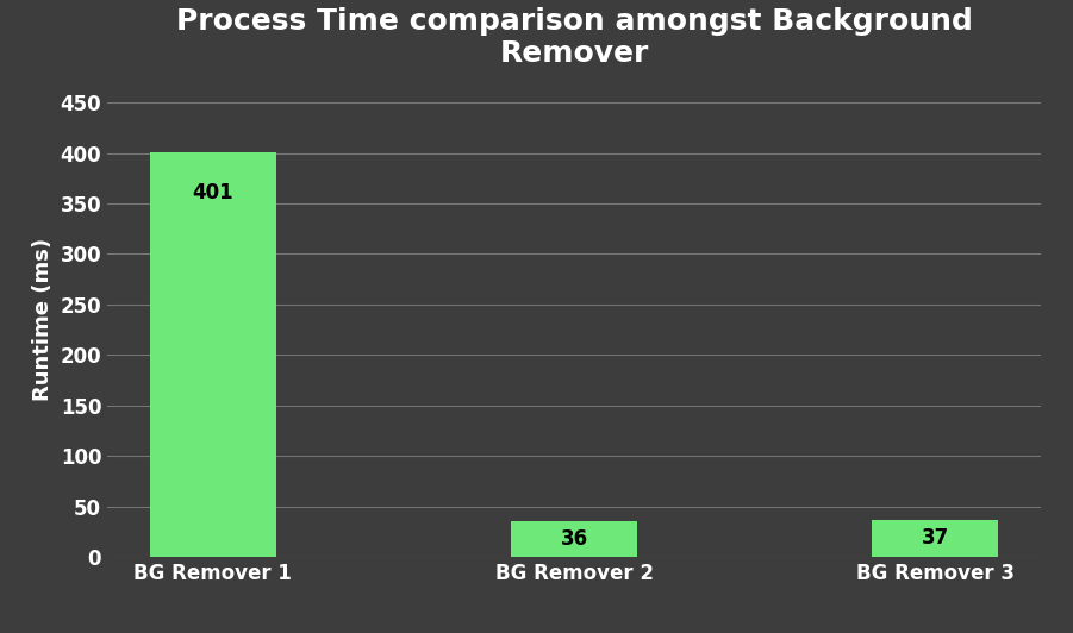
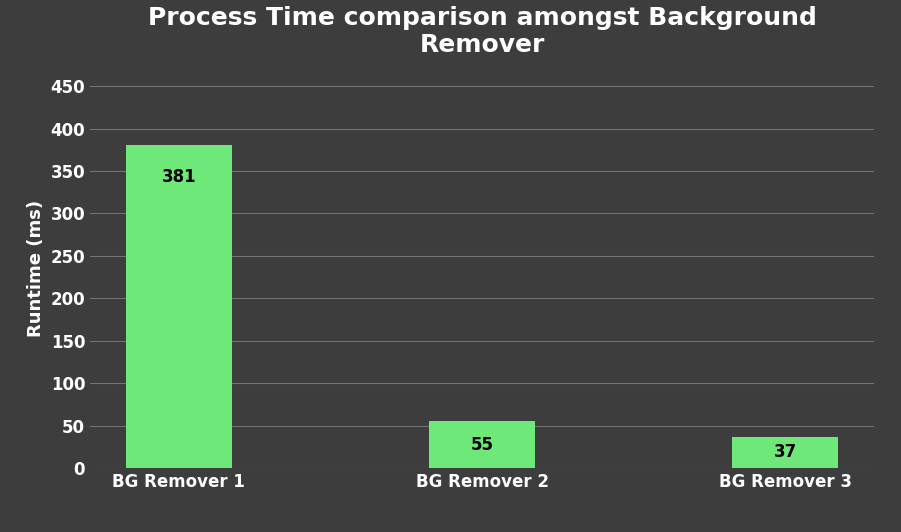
BG Remover 1: 401 -> 381
BG Remover 2: 36 -> 55
